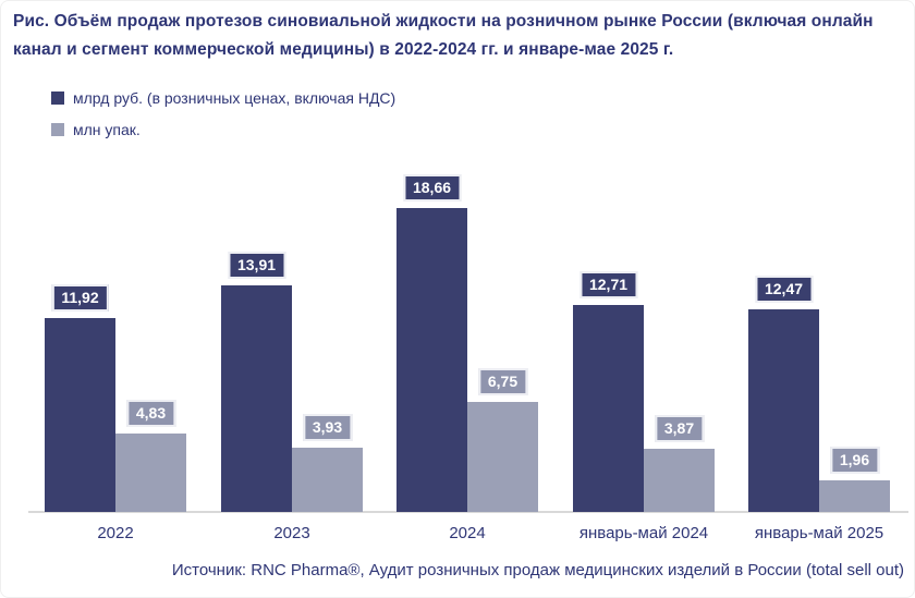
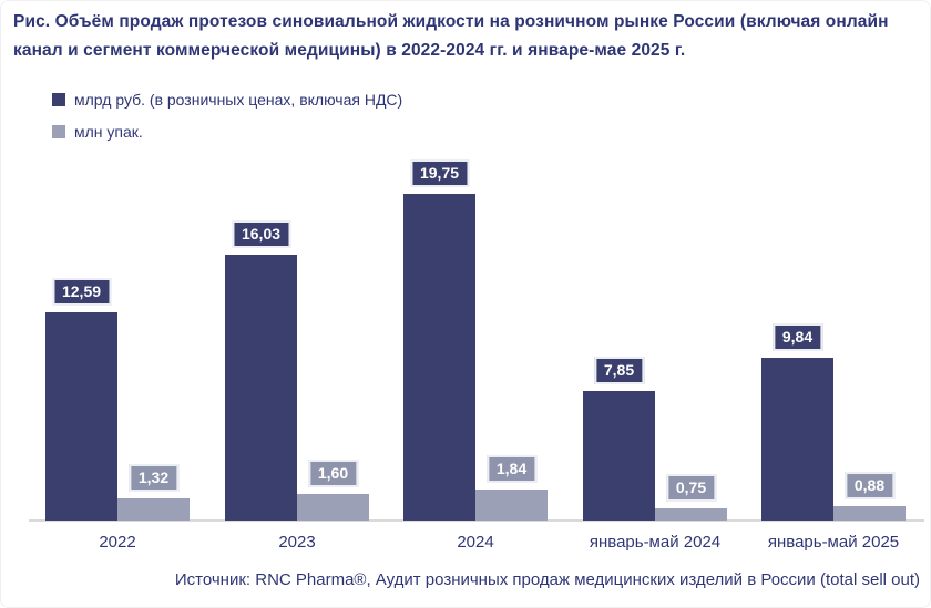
млрд руб. (в розничных ценах, включая НДС)/2022: 11,92 -> 12,59
млн упак./2022: 4,83 -> 1,32
млрд руб. (в розничных ценах, включая НДС)/2023: 13,91 -> 16,03
млн упак./2023: 3,93 -> 1,60
млрд руб. (в розничных ценах, включая НДС)/2024: 18,66 -> 19,75
млн упак./2024: 6,75 -> 1,84
млрд руб. (в розничных ценах, включая НДС)/январь-май 2024: 12,71 -> 7,85
млн упак./январь-май 2024: 3,87 -> 0,75
млрд руб. (в розничных ценах, включая НДС)/январь-май 2025: 12,47 -> 9,84
млн упак./январь-май 2025: 1,96 -> 0,88
